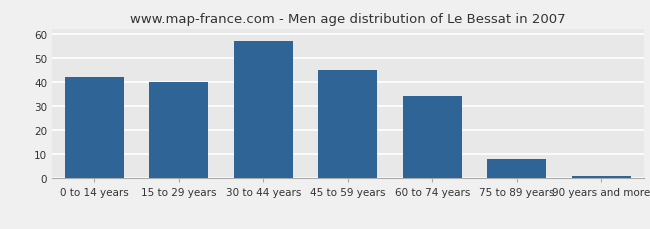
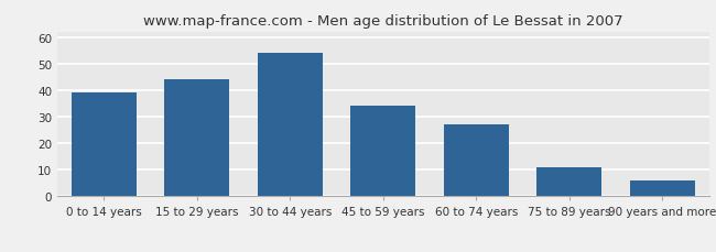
0 to 14 years: 42 -> 39
15 to 29 years: 40 -> 44
30 to 44 years: 57 -> 54
45 to 59 years: 45 -> 34
60 to 74 years: 34 -> 27
75 to 89 years: 8 -> 11
90 years and more: 1 -> 6
